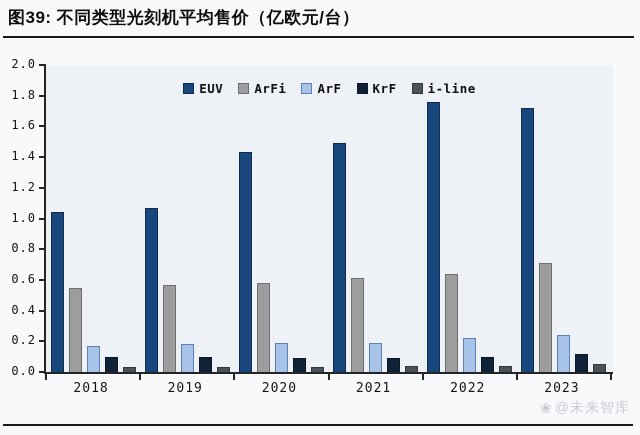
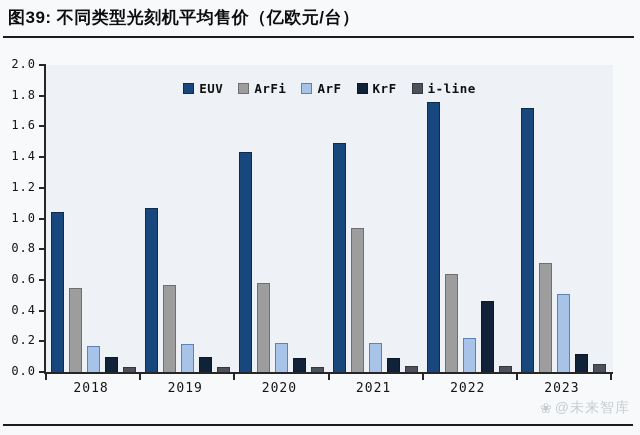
ArFi/2021: 0.61 -> 0.94
KrF/2022: 0.10 -> 0.46
ArF/2023: 0.24 -> 0.51
